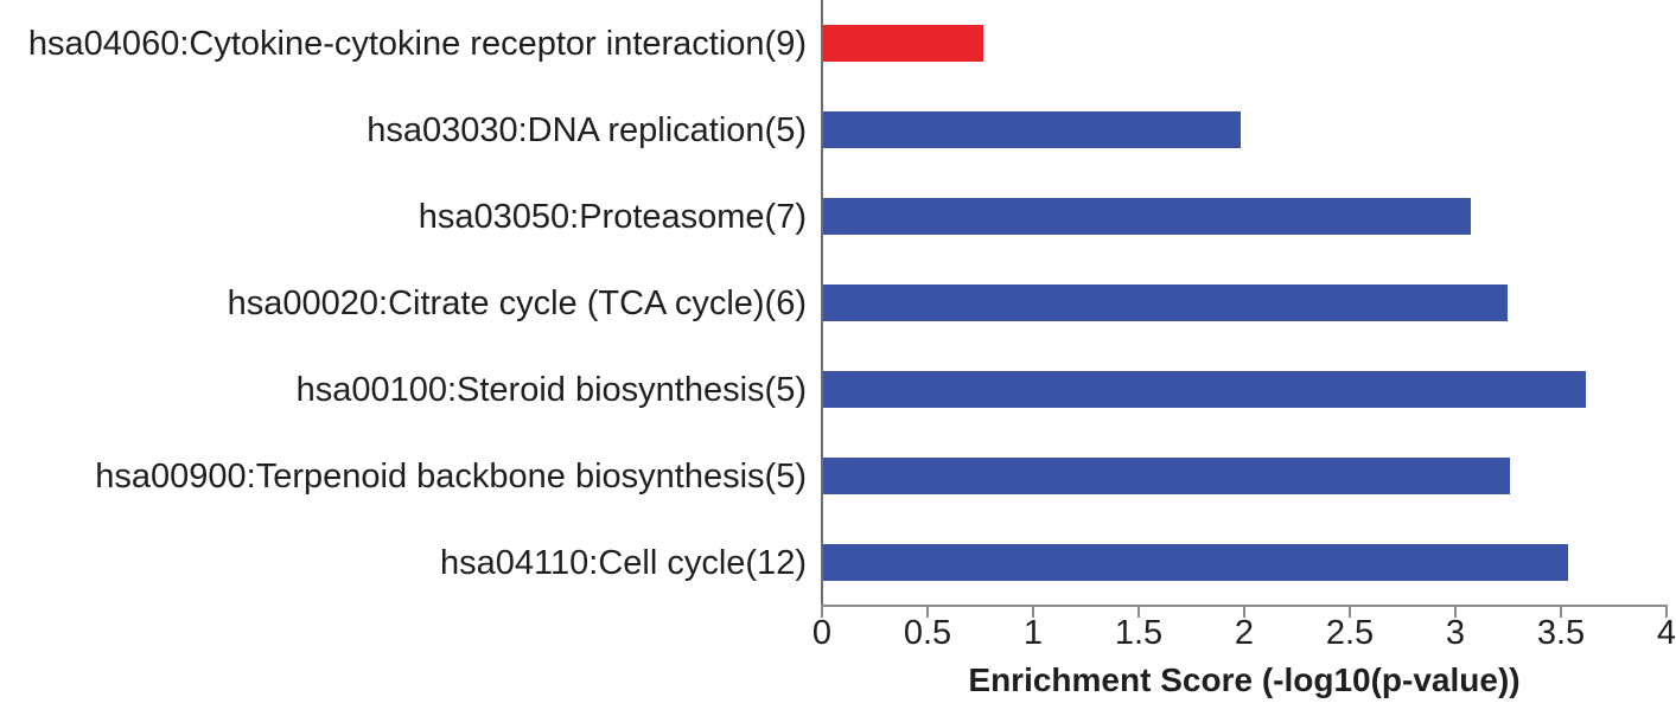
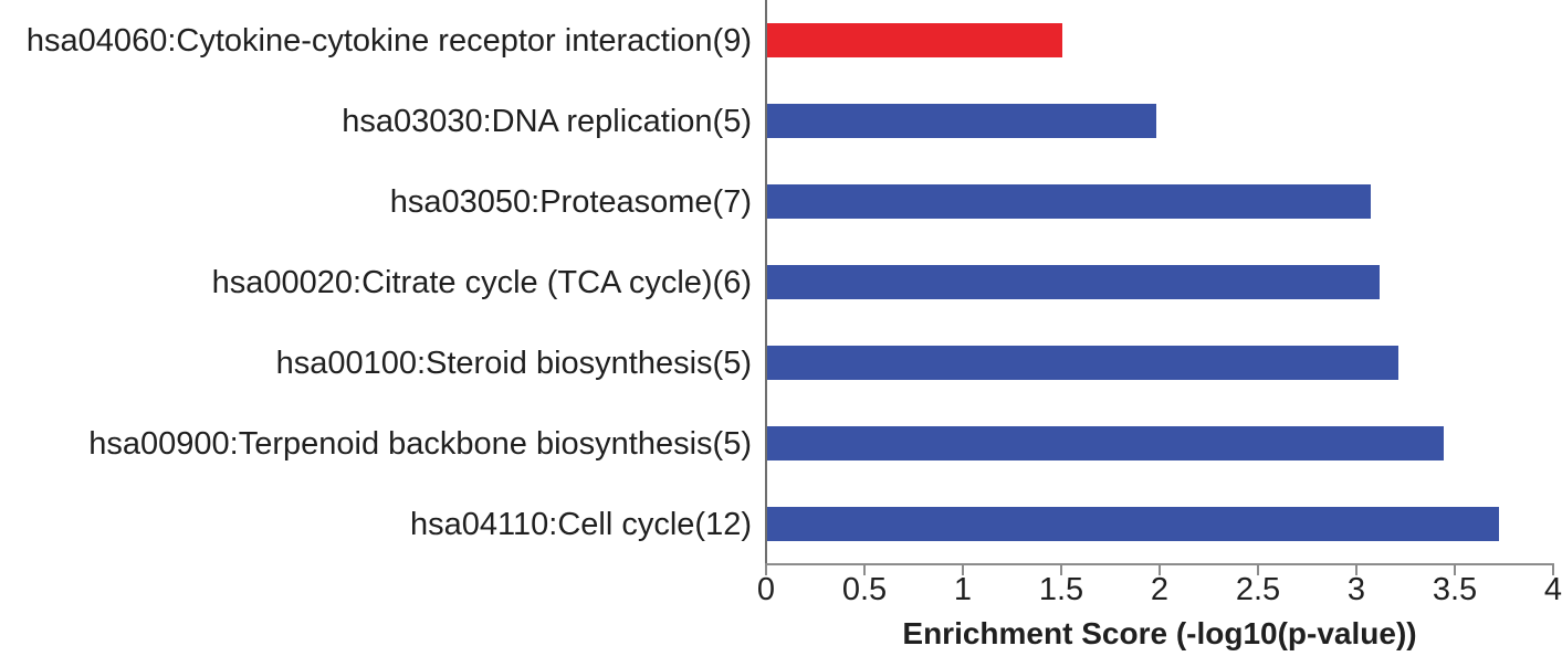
hsa04060:Cytokine-cytokine receptor interaction(9): 0.76 -> 1.50
hsa00020:Citrate cycle (TCA cycle)(6): 3.24 -> 3.11
hsa00100:Steroid biosynthesis(5): 3.61 -> 3.21
hsa00900:Terpenoid backbone biosynthesis(5): 3.25 -> 3.44
hsa04110:Cell cycle(12): 3.53 -> 3.72
